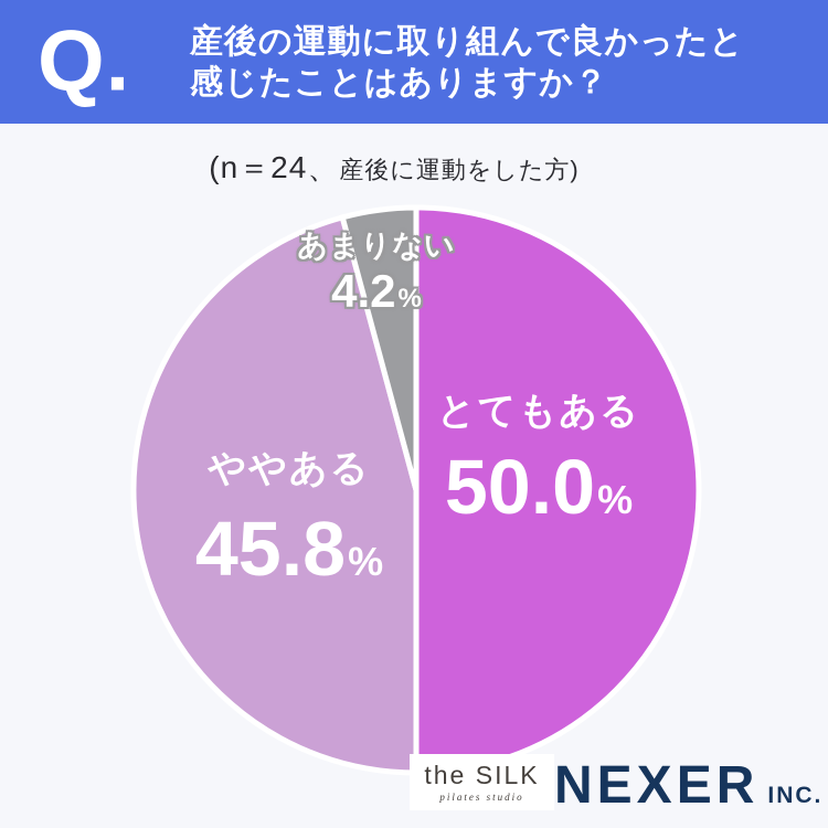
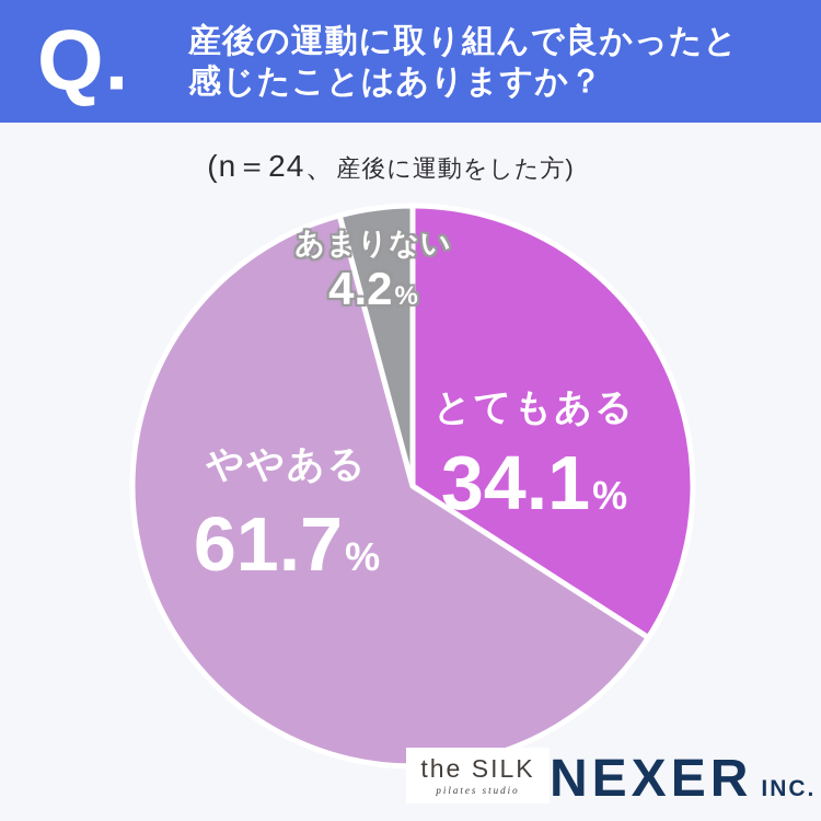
とてもある: 50.0 -> 34.1
ややある: 45.8 -> 61.7
